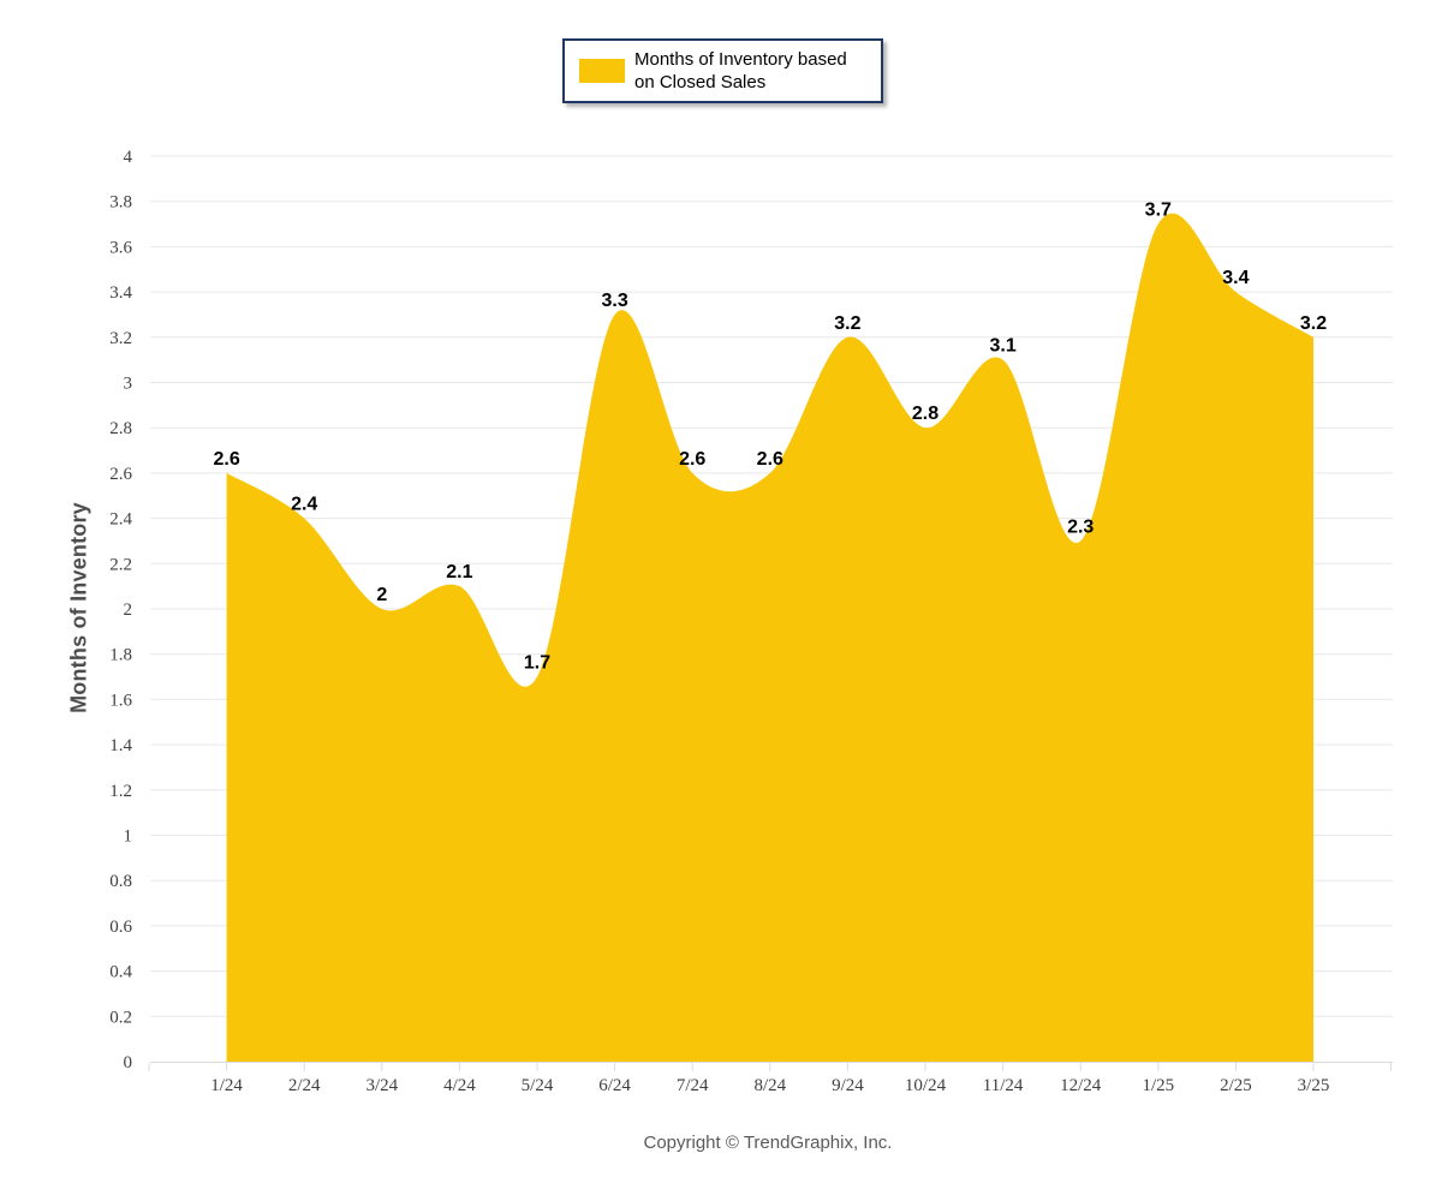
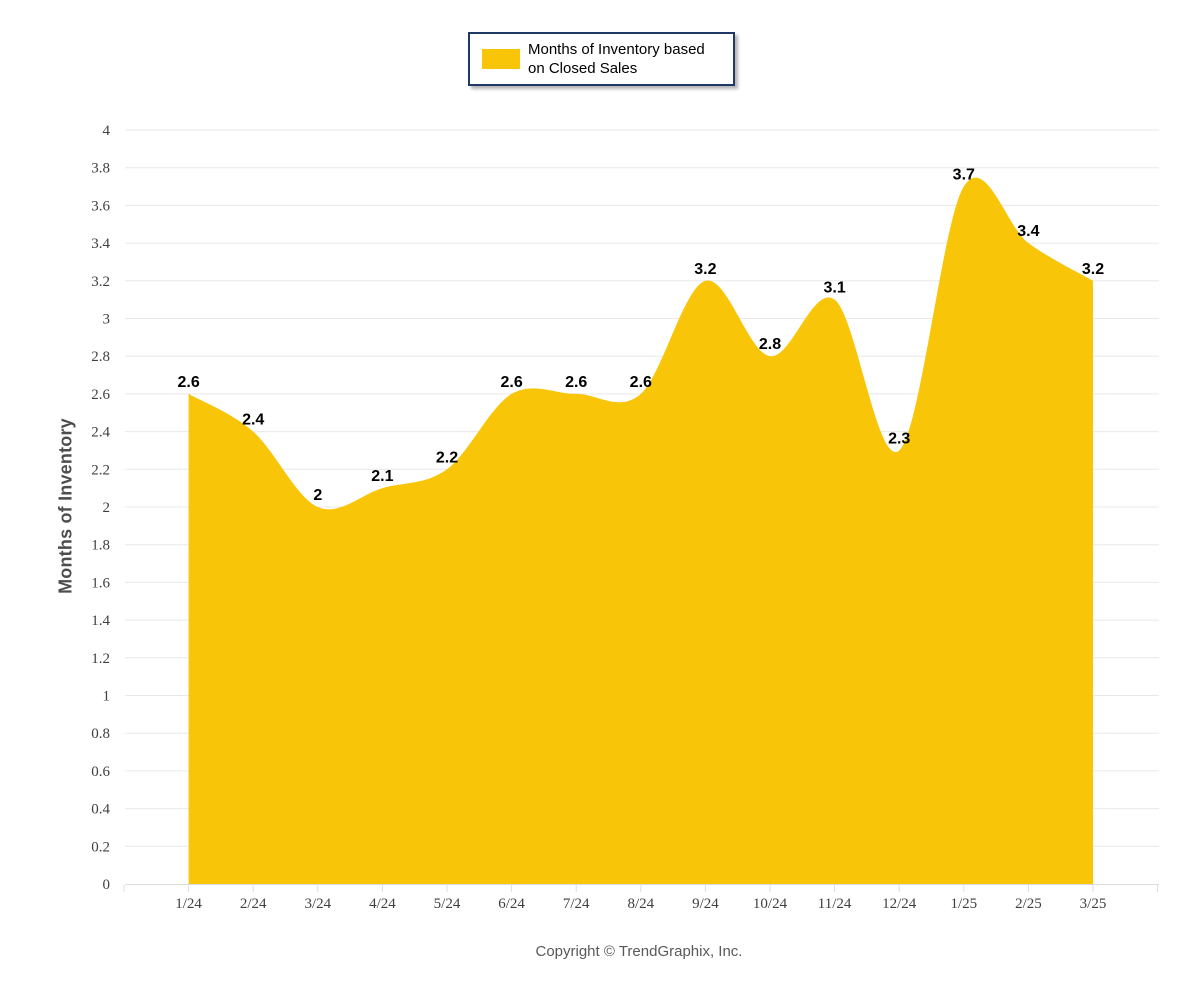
5/24: 1.7 -> 2.2
6/24: 3.3 -> 2.6
